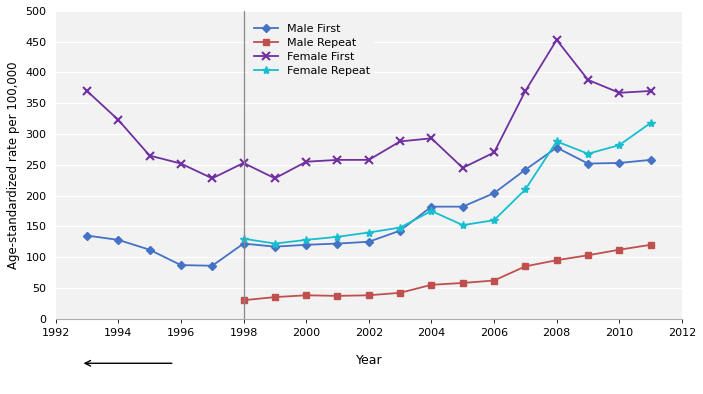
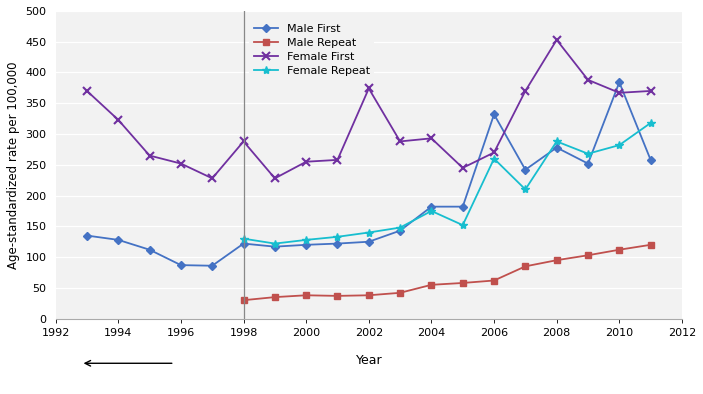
Female First/1998: 253 -> 288
Female First/2002: 258 -> 374
Male First/2006: 204 -> 332
Female Repeat/2006: 160 -> 260
Male First/2010: 253 -> 384
